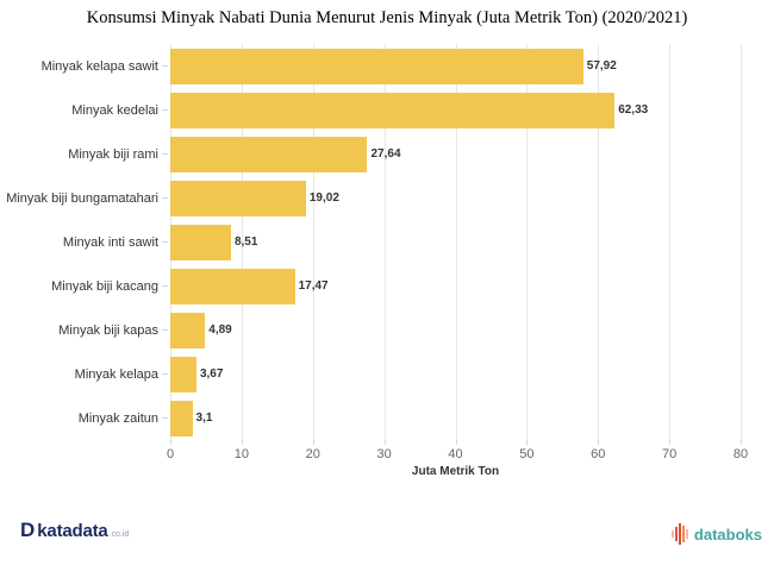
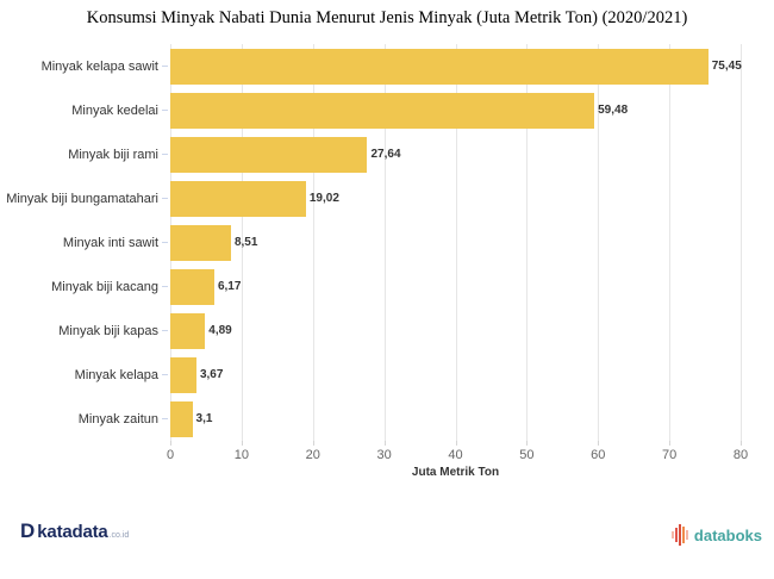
Minyak kelapa sawit: 57,92 -> 75,45
Minyak kedelai: 62,33 -> 59,48
Minyak biji kacang: 17,47 -> 6,17
